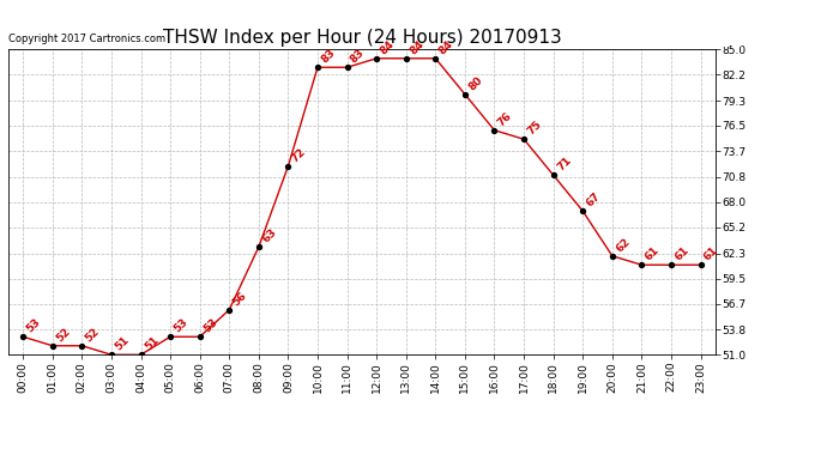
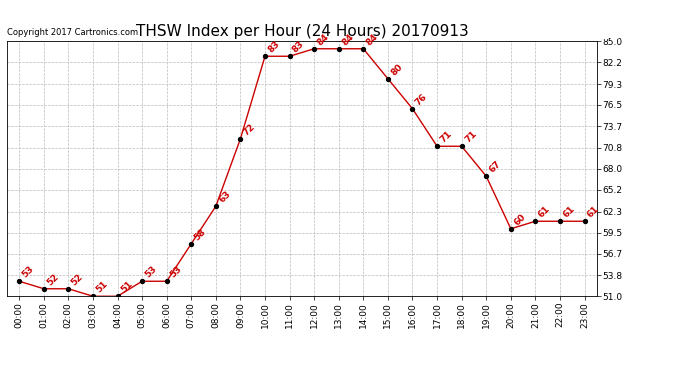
07:00: 56 -> 58
17:00: 75 -> 71
20:00: 62 -> 60
